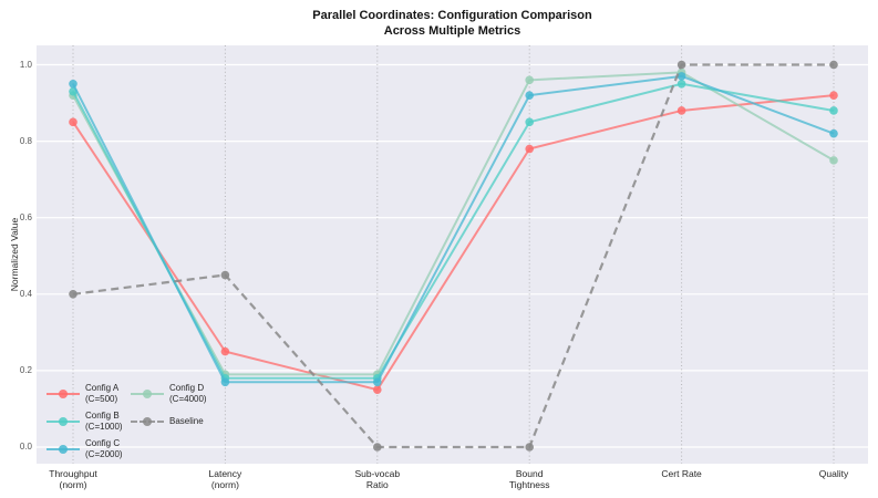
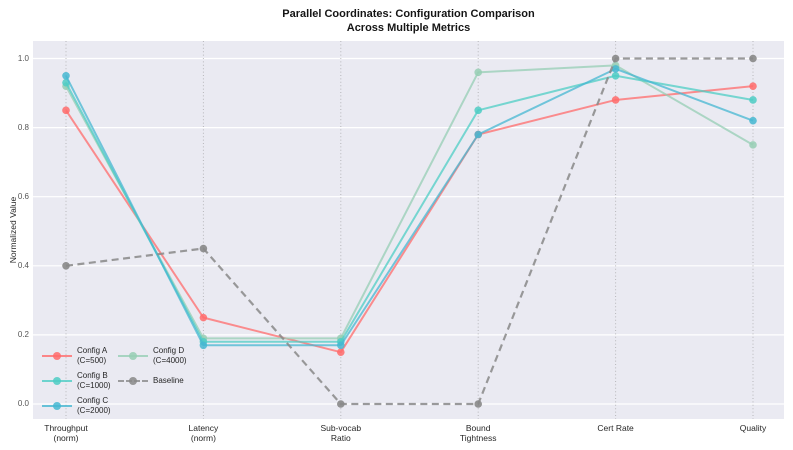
Config C (C=2000)/Bound Tightness: 0.92 -> 0.78
